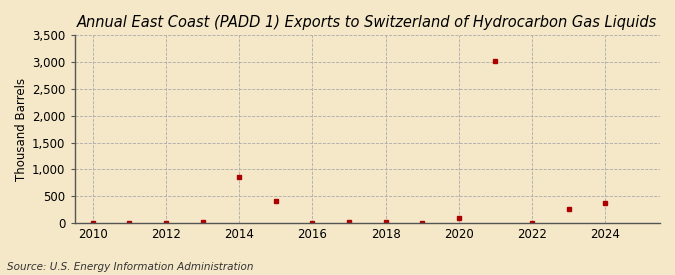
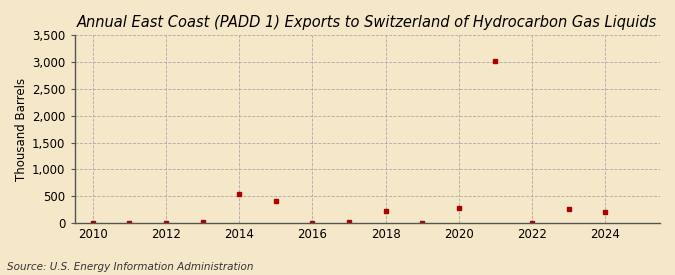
2014: 850 -> 540
2018: 20 -> 220
2020: 100 -> 280
2024: 380 -> 200
